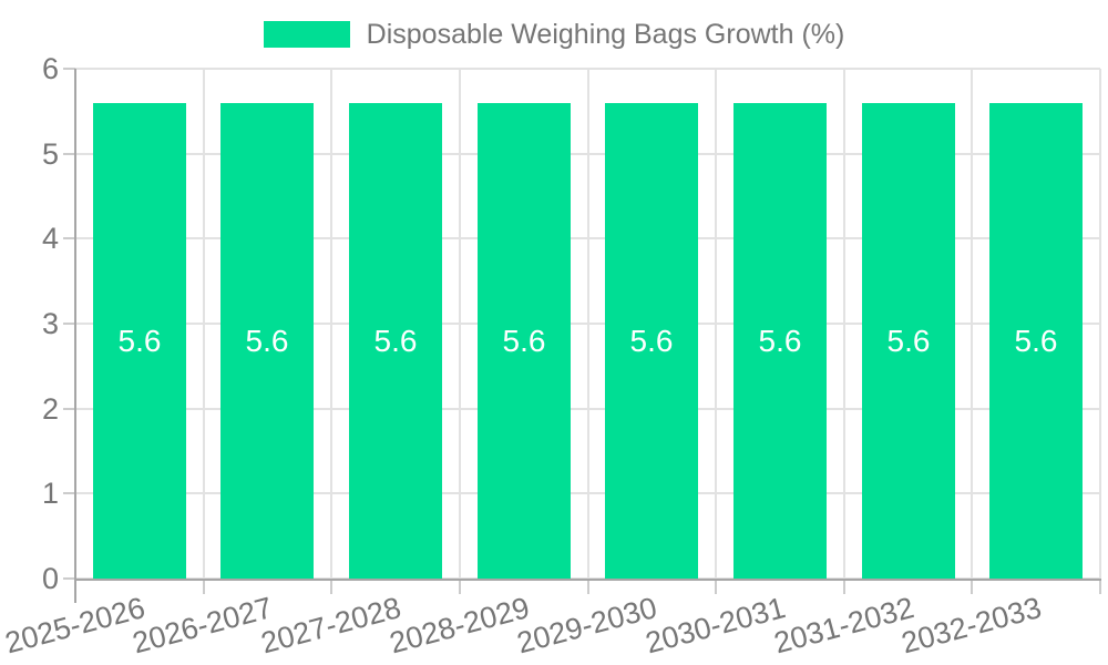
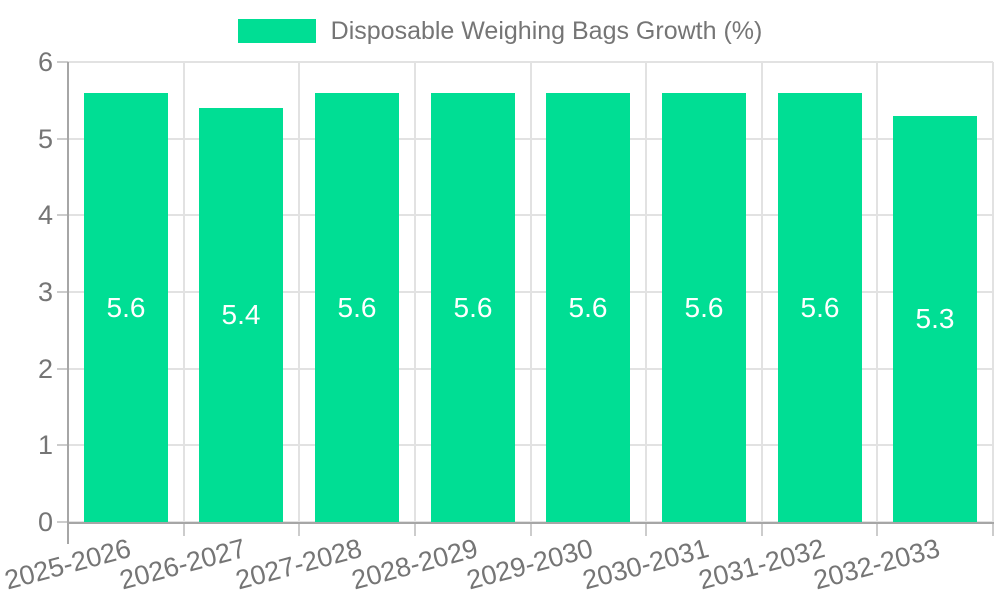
2026-2027: 5.6 -> 5.4
2032-2033: 5.6 -> 5.3
